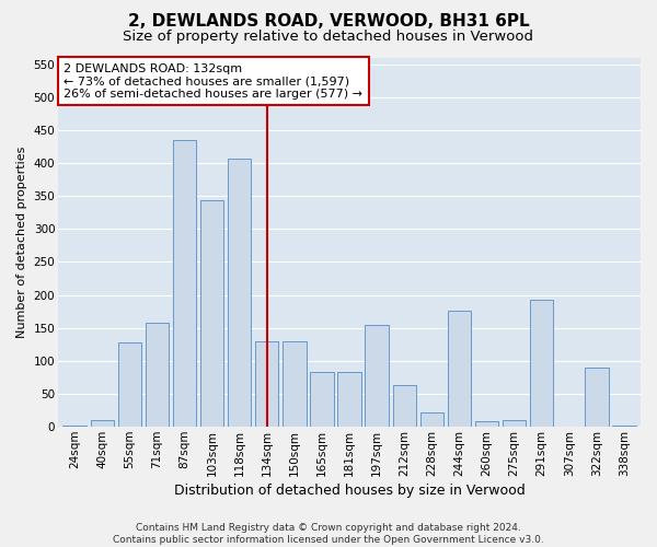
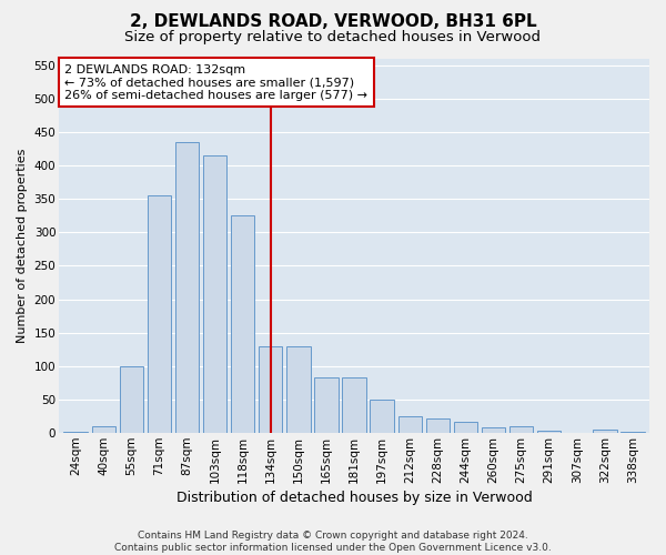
55sqm: 128 -> 100
71sqm: 158 -> 355
103sqm: 344 -> 415
118sqm: 406 -> 325
197sqm: 154 -> 50
212sqm: 64 -> 25
244sqm: 176 -> 17
291sqm: 192 -> 3
322sqm: 90 -> 5
